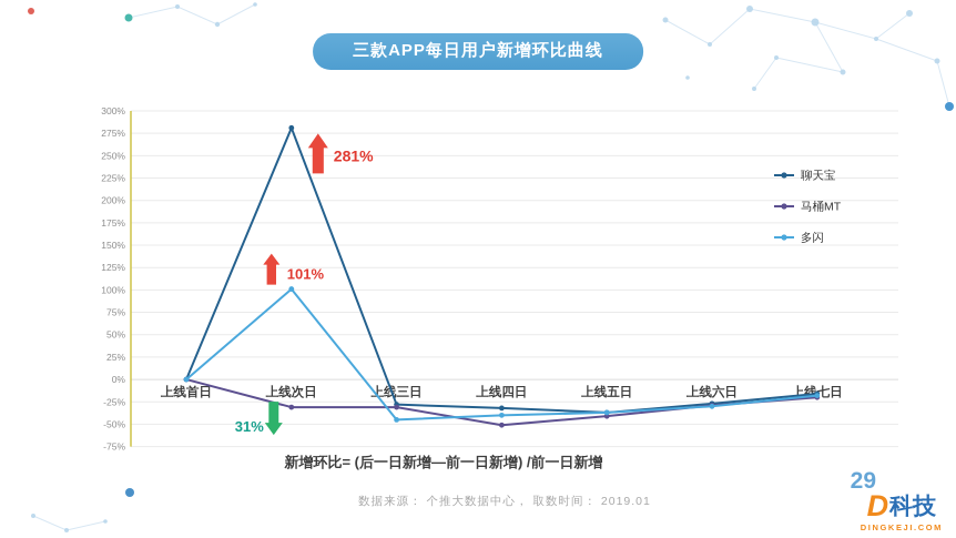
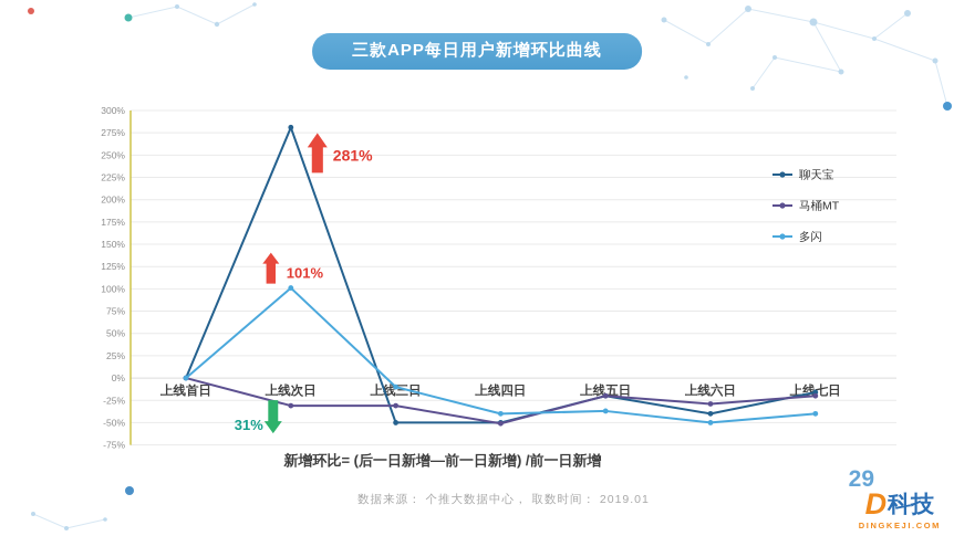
聊天宝/上线三日: -30% -> -50%
多闪/上线三日: -40% -> -10%
聊天宝/上线四日: -30% -> -50%
聊天宝/上线五日: -40% -> -20%
马桶MT/上线五日: -40% -> -20%
聊天宝/上线六日: -30% -> -40%
多闪/上线六日: -30% -> -50%
多闪/上线七日: -20% -> -40%
